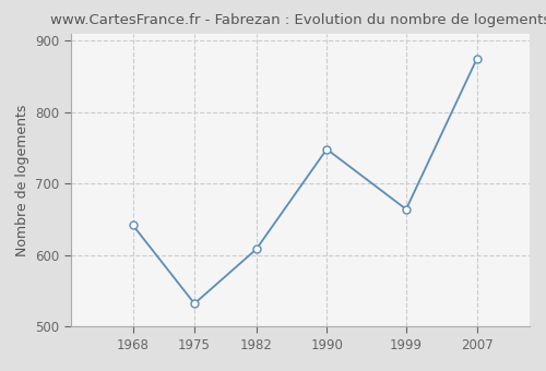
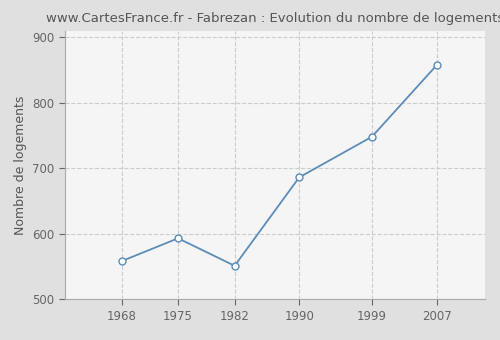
1968: 642 -> 558
1975: 532 -> 593
1982: 608 -> 551
1990: 748 -> 686
1999: 664 -> 748
2007: 874 -> 857
